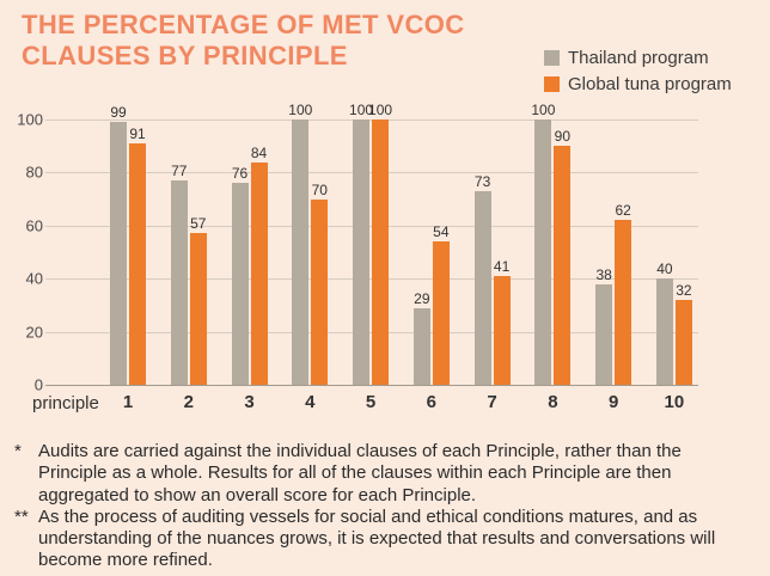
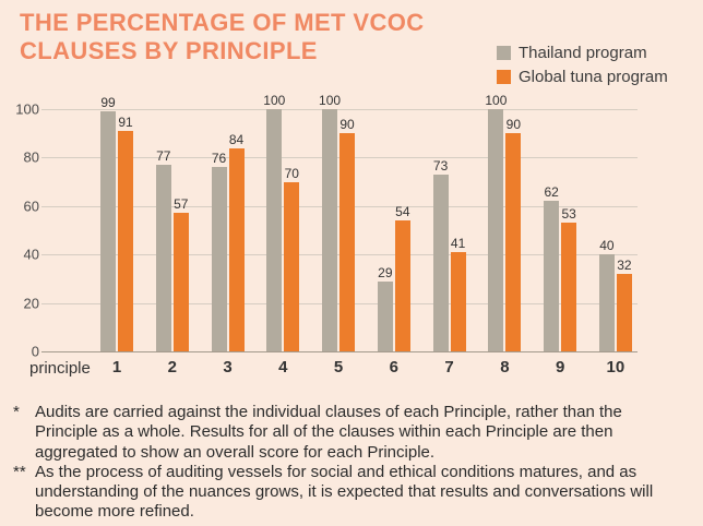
Global tuna program/5: 100 -> 90
Thailand program/9: 38 -> 62
Global tuna program/9: 62 -> 53
